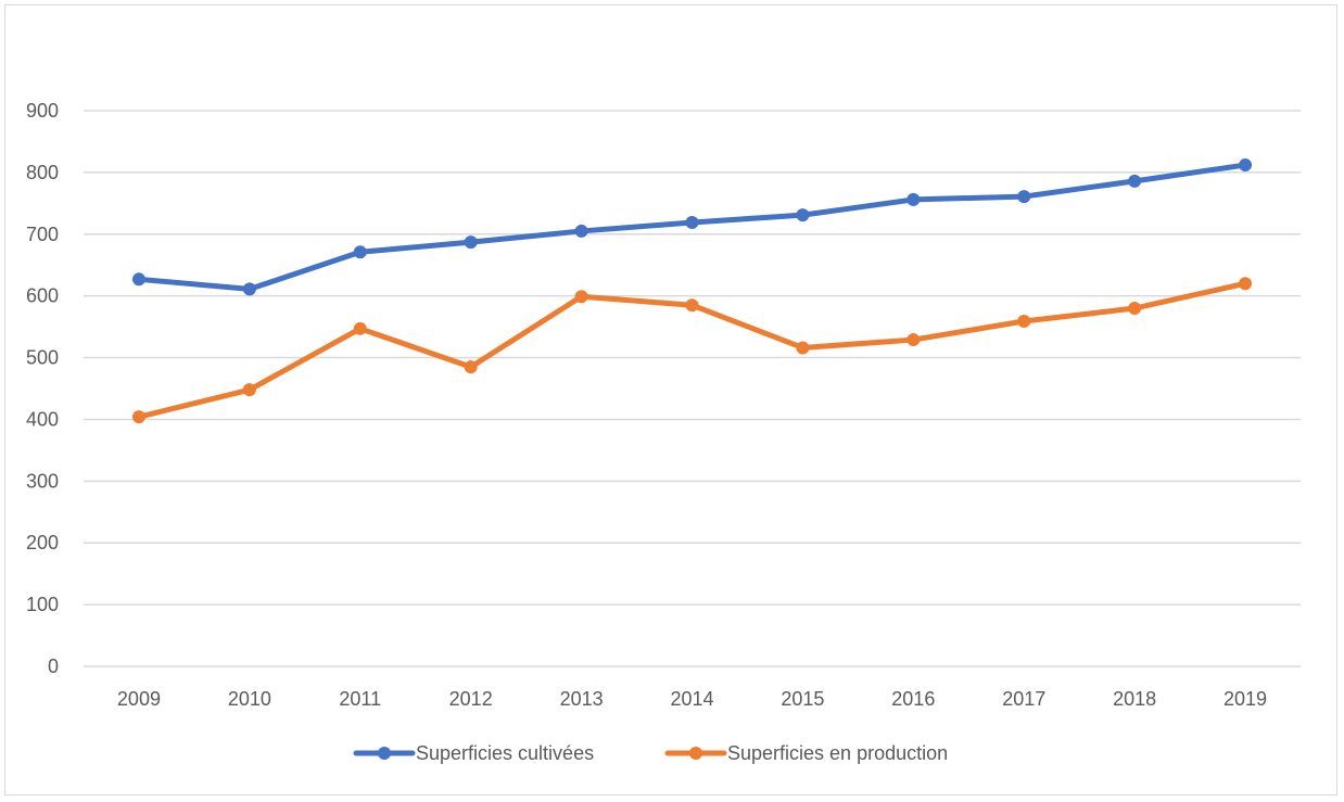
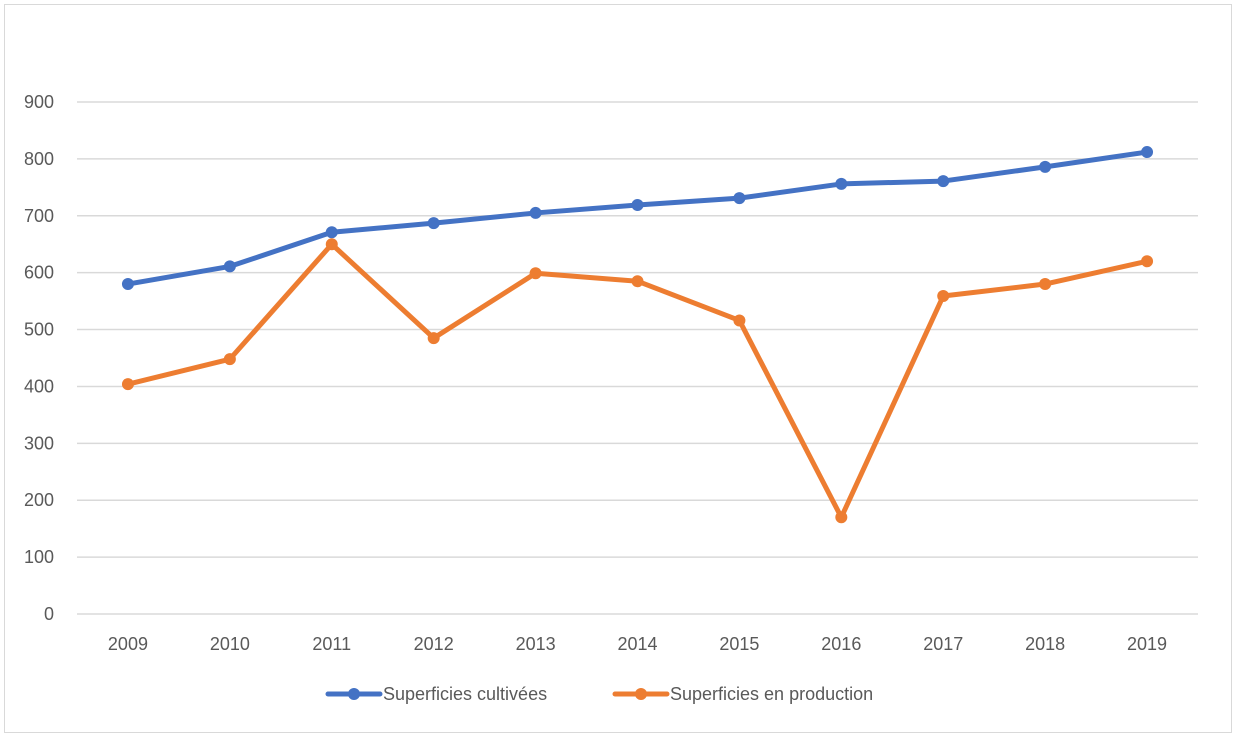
Superficies cultivées/2009: 630 -> 580
Superficies en production/2011: 550 -> 650
Superficies en production/2016: 530 -> 170
